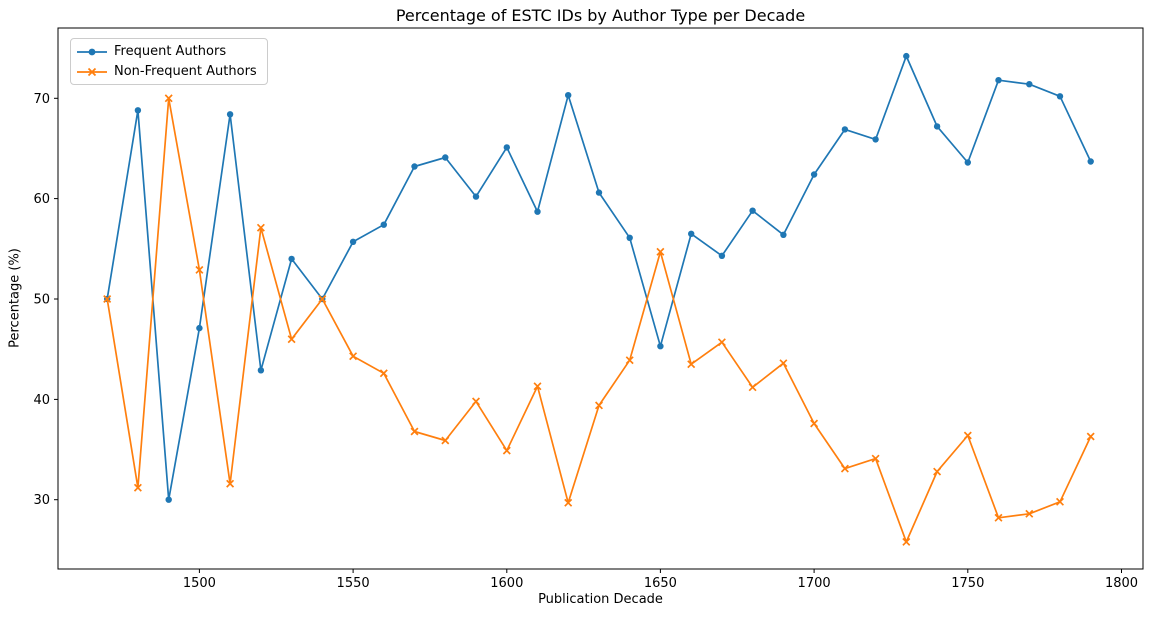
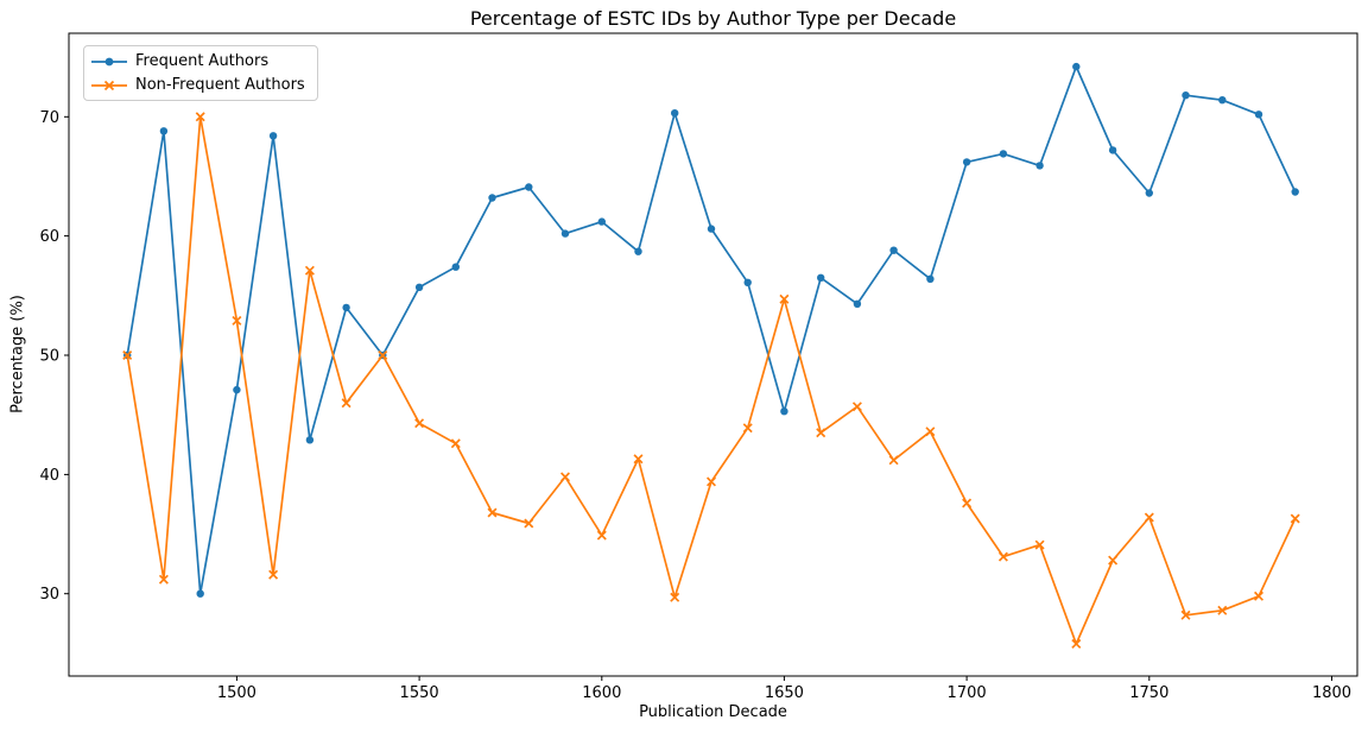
Frequent Authors/1600: 65.1 -> 61.2
Frequent Authors/1700: 62.4 -> 66.2
